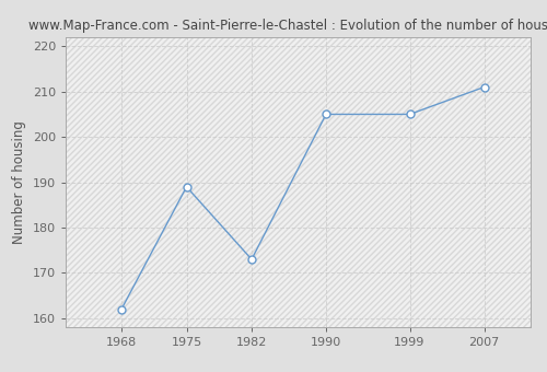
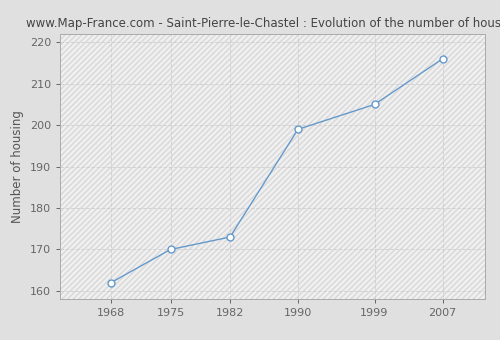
1975: 189 -> 170
1990: 205 -> 199
2007: 211 -> 216
